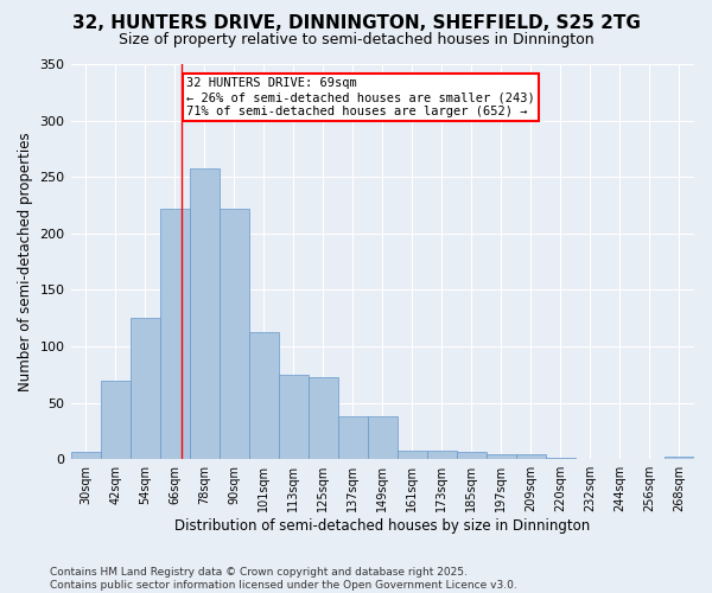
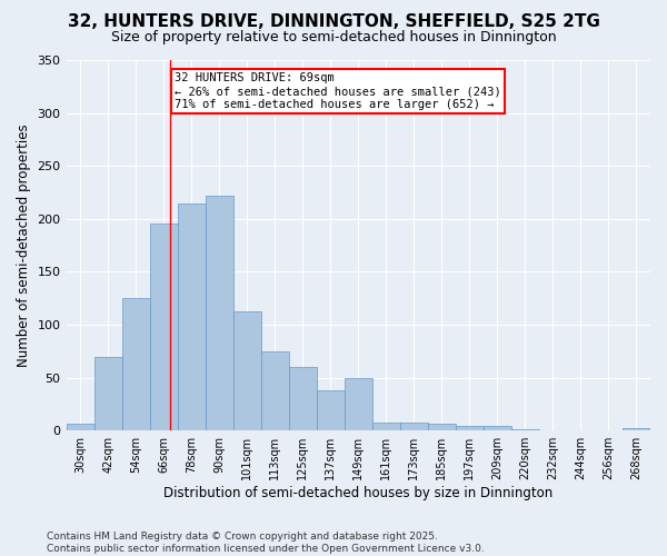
66sqm: 222 -> 196
78sqm: 258 -> 214
125sqm: 73 -> 60
149sqm: 38 -> 50
